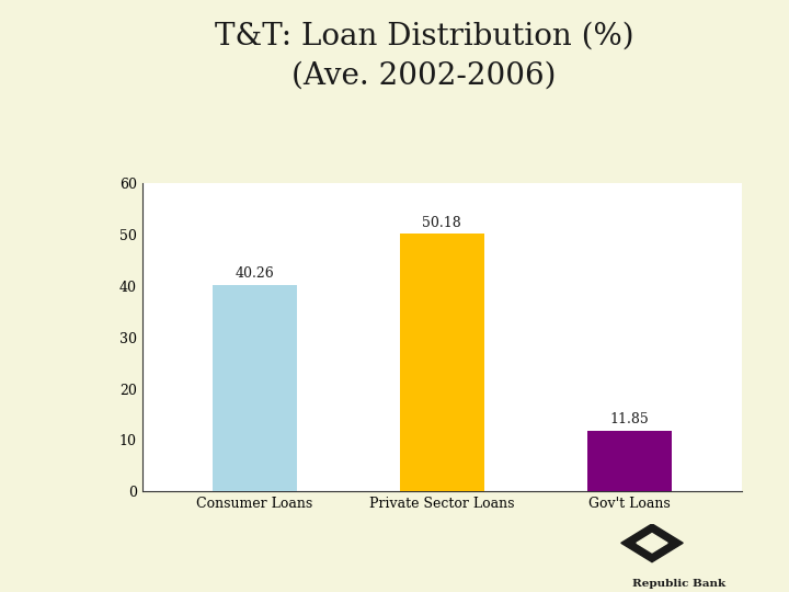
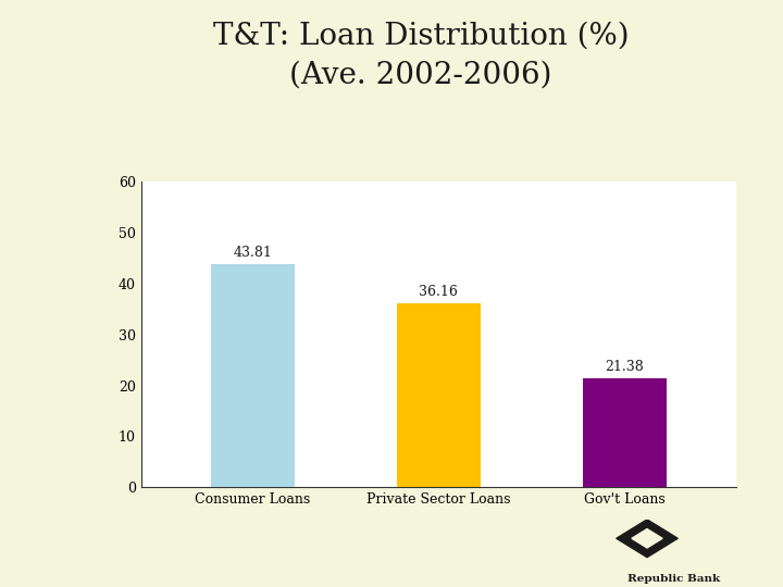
Consumer Loans: 40.26 -> 43.81
Private Sector Loans: 50.18 -> 36.16
Gov't Loans: 11.85 -> 21.38
